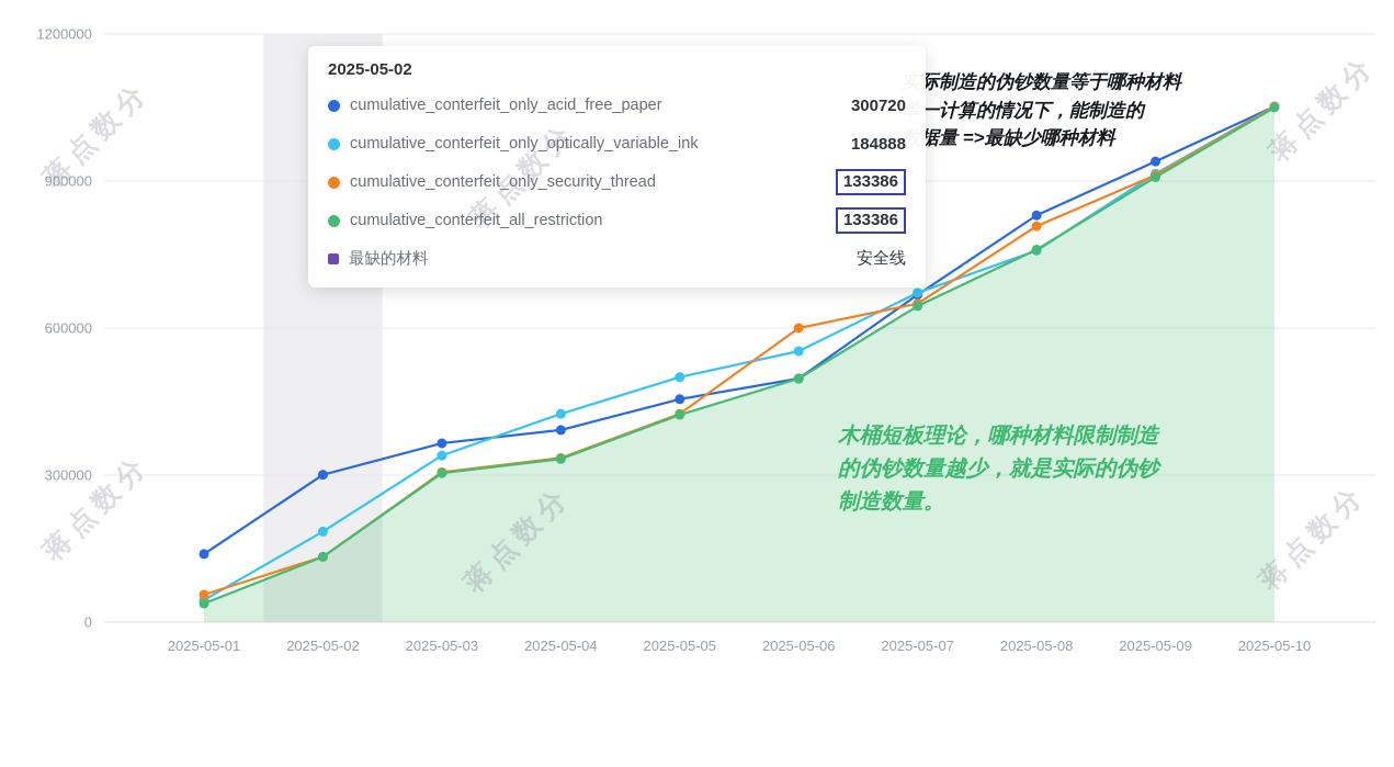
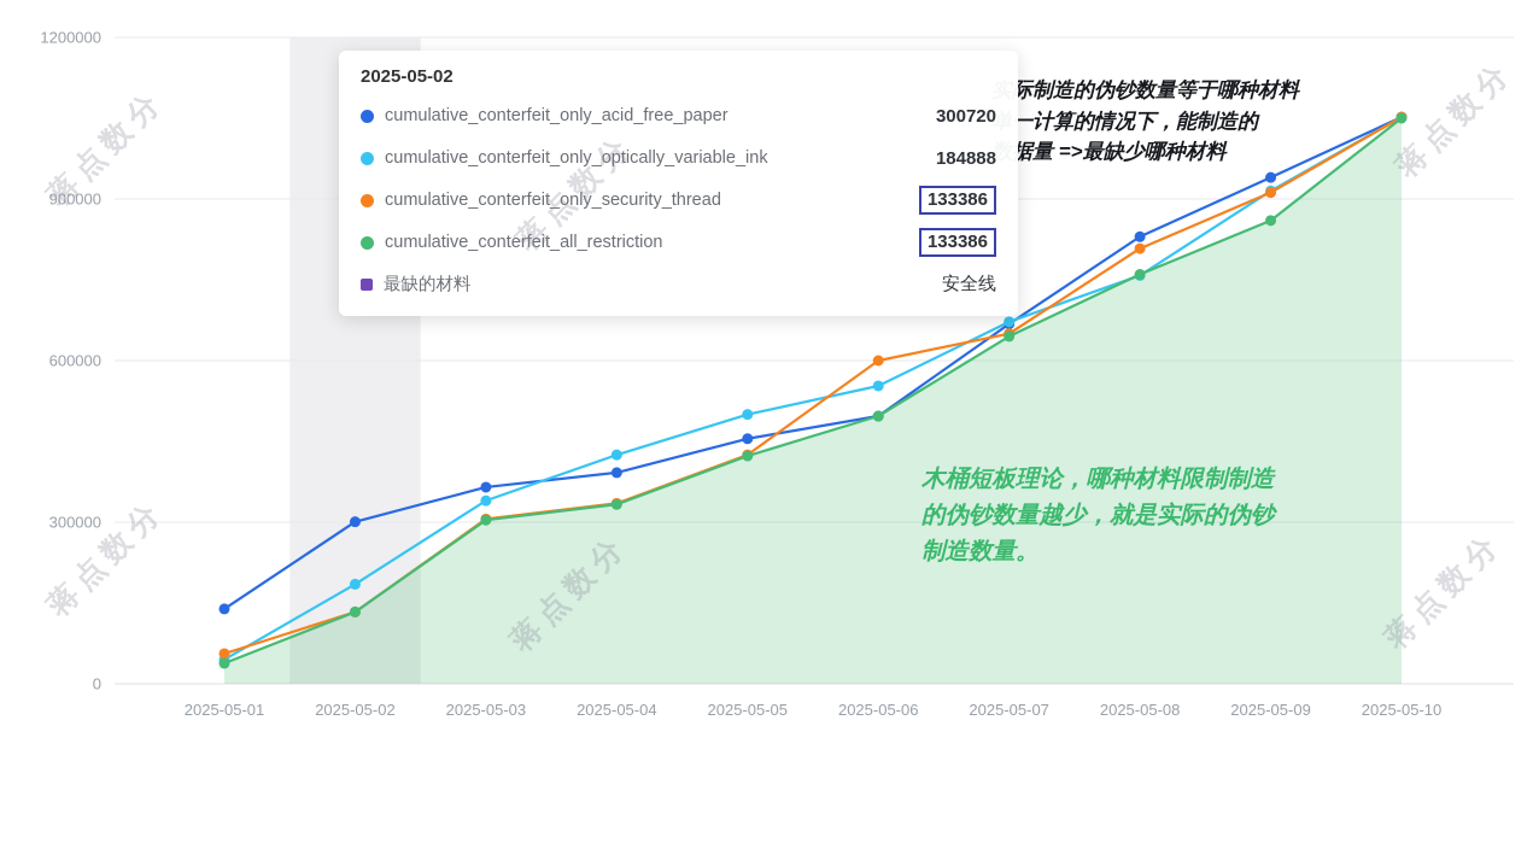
cumulative_conterfeit_all_restriction/2025-05-09: 910000 -> 860000
